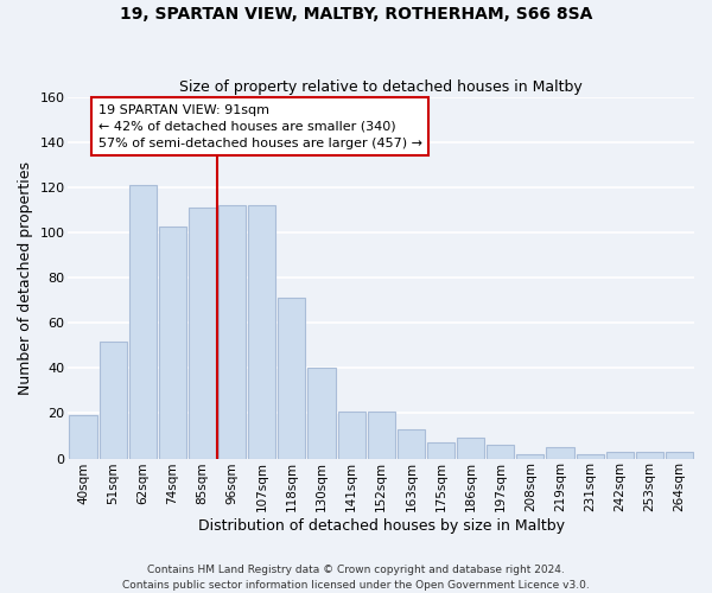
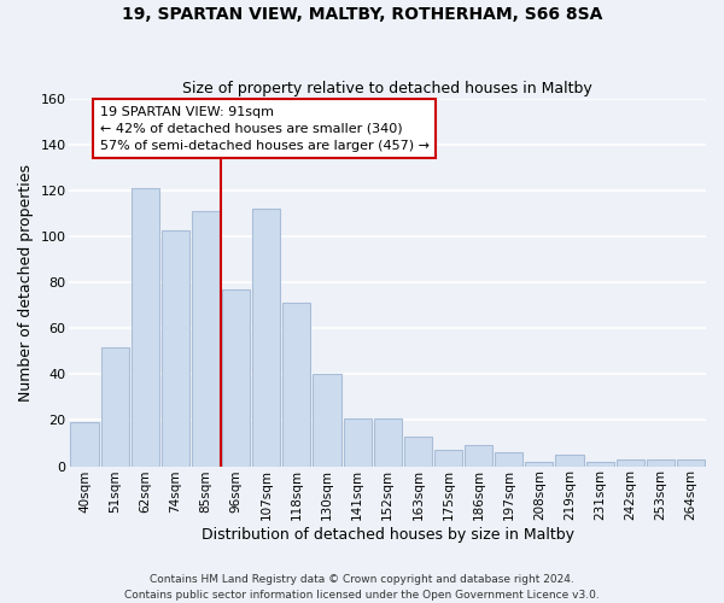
96sqm: 112 -> 77
